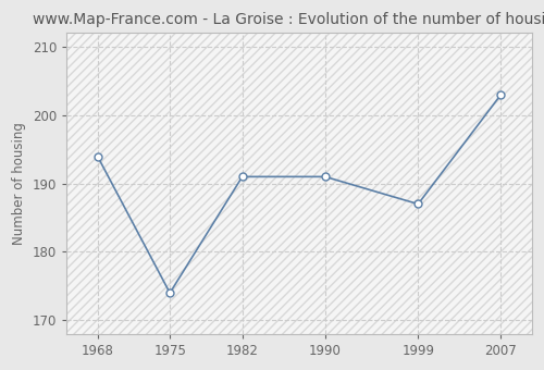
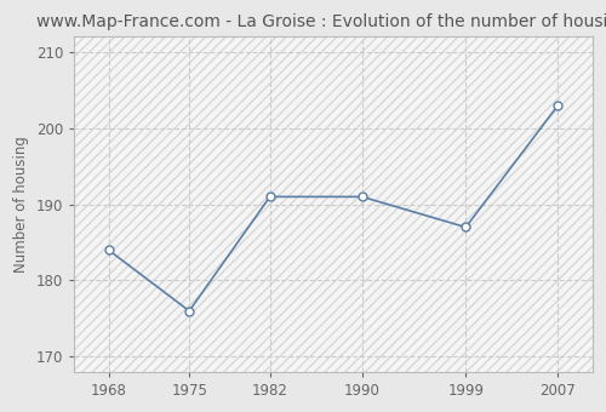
1968: 194 -> 184
1975: 174 -> 176
